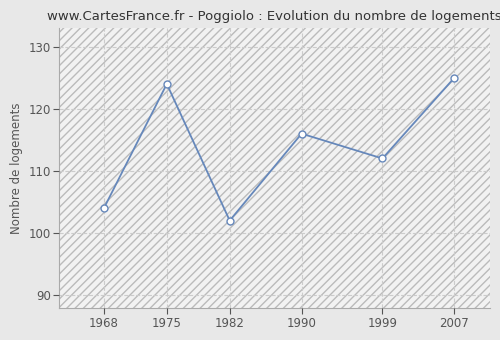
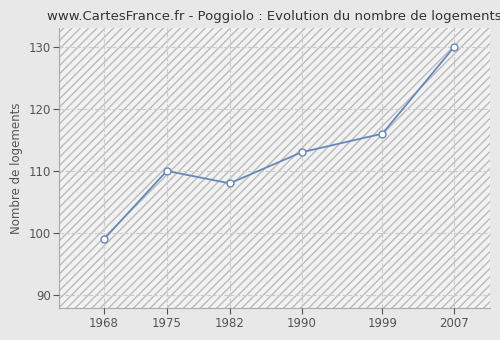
1968: 104 -> 99
1975: 124 -> 110
1982: 102 -> 108
1990: 116 -> 113
1999: 112 -> 116
2007: 125 -> 130
